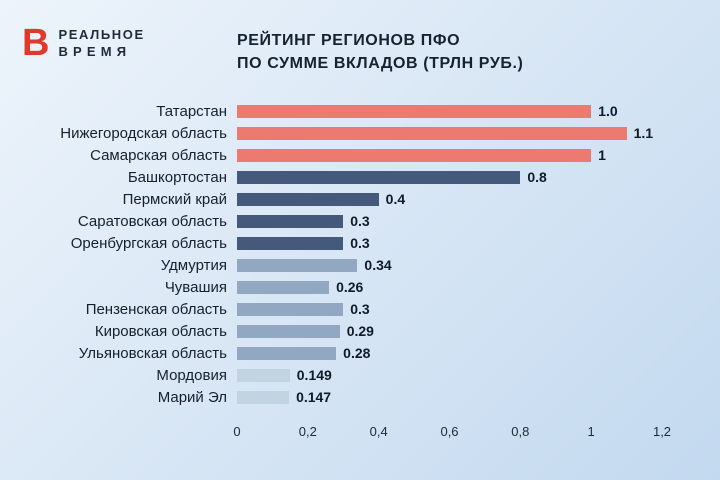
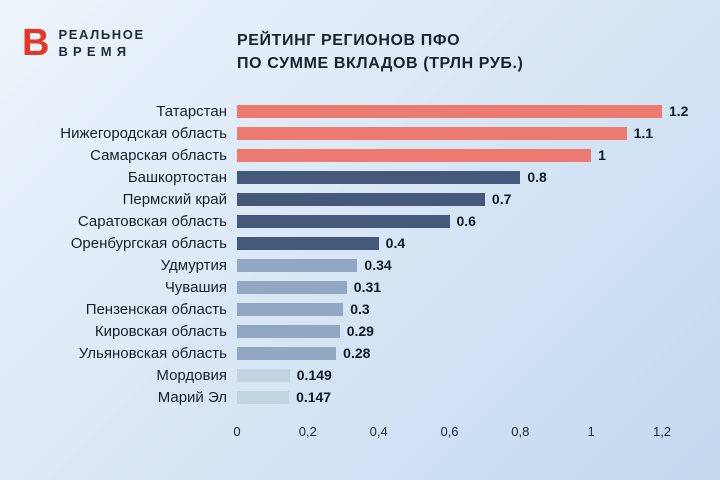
Татарстан: 1.0 -> 1.2
Пермский край: 0.4 -> 0.7
Саратовская область: 0.3 -> 0.6
Оренбургская область: 0.3 -> 0.4
Чувашия: 0.26 -> 0.31
